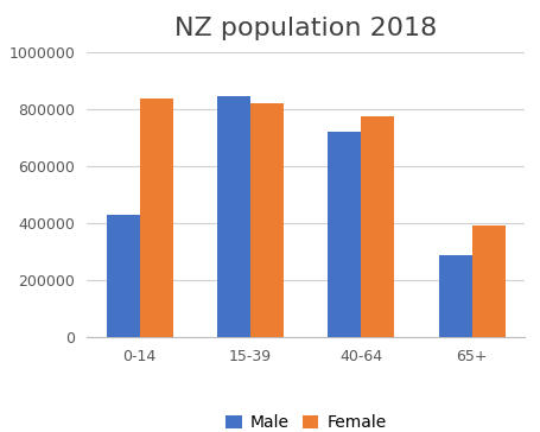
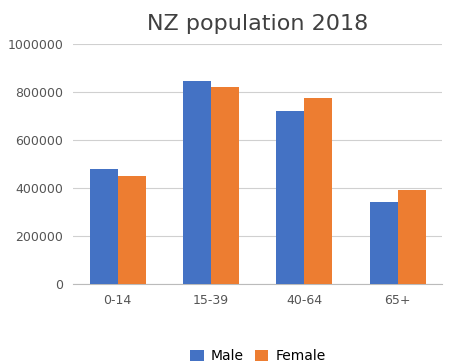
Male/0-14: 430000 -> 480000
Female/0-14: 835000 -> 450000
Male/65+: 285000 -> 340000
